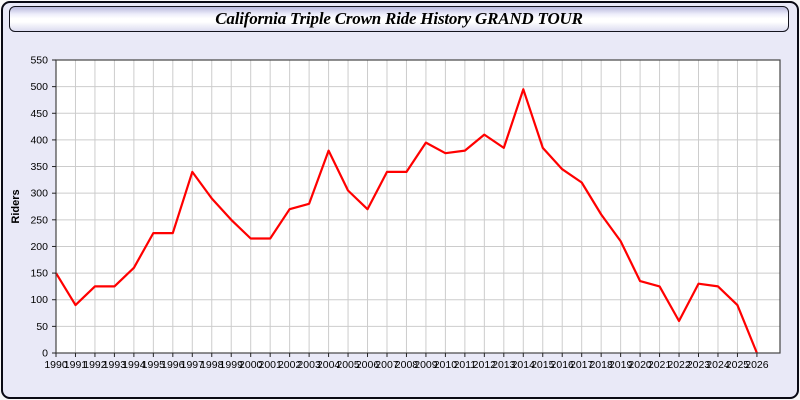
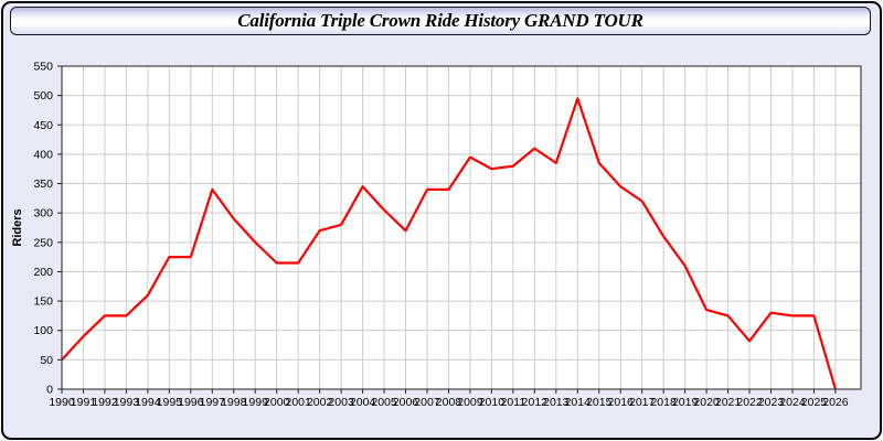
1990: 150 -> 50
2004: 380 -> 340
2022: 60 -> 80
2025: 90 -> 120
